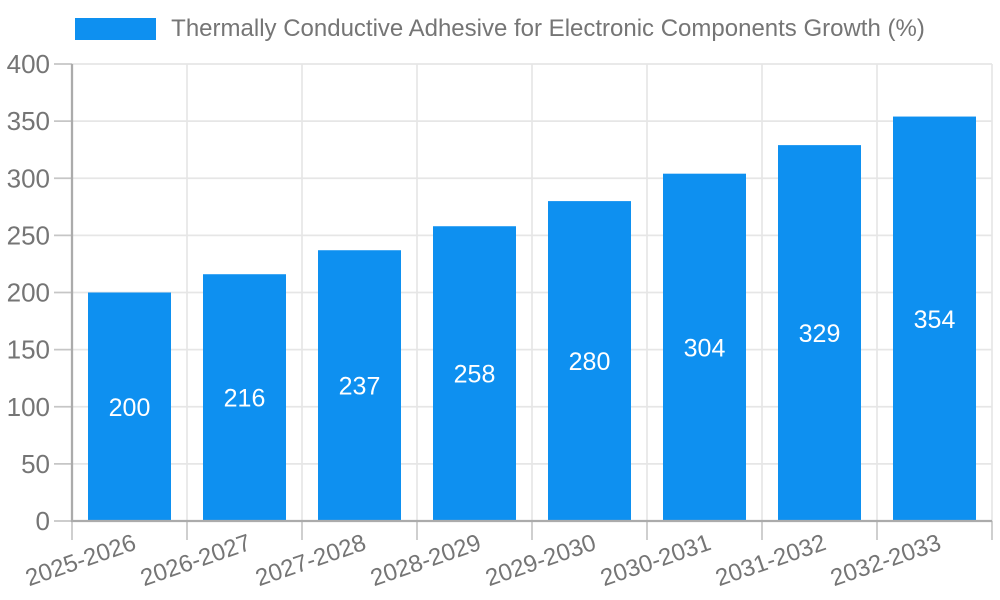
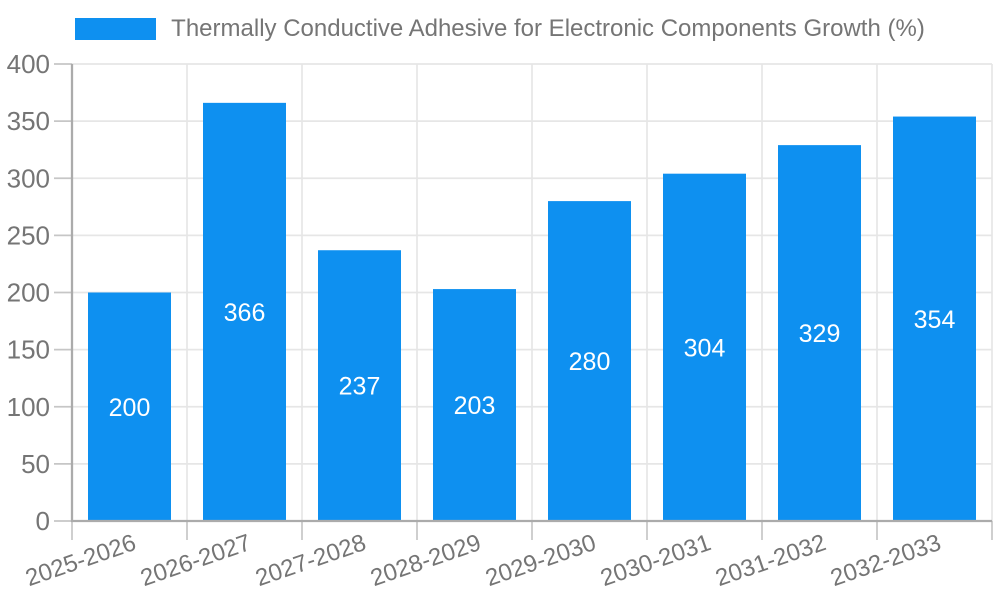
2026-2027: 216 -> 366
2028-2029: 258 -> 203
